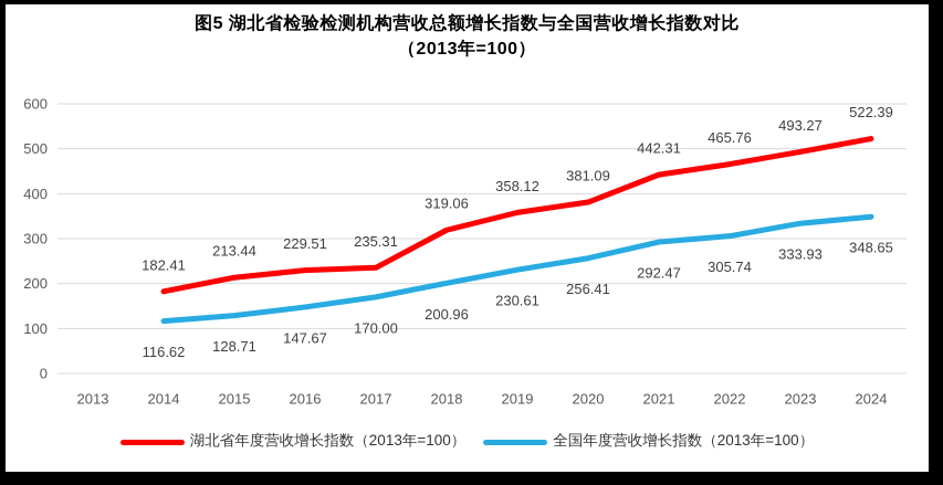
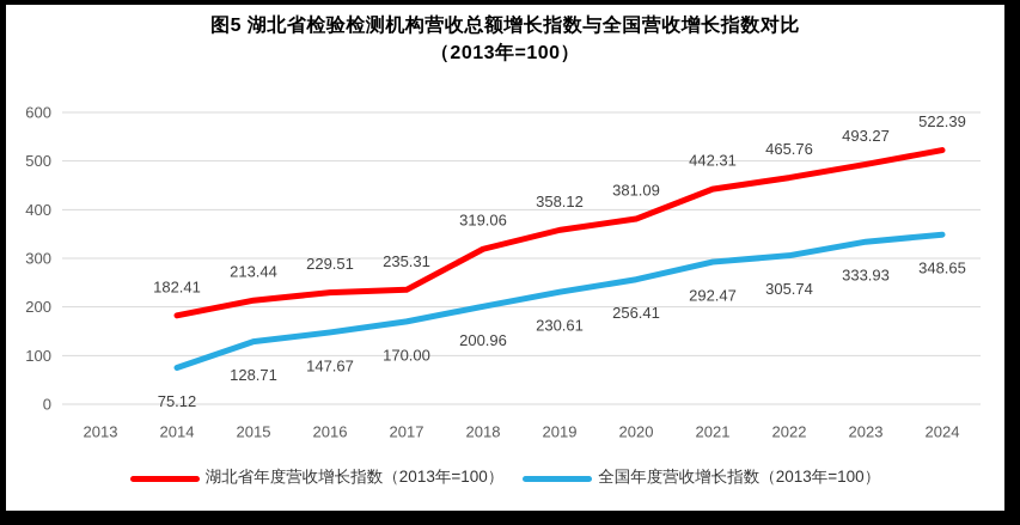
全国年度营收增长指数（2013年=100）/2014: 116.62 -> 75.12
